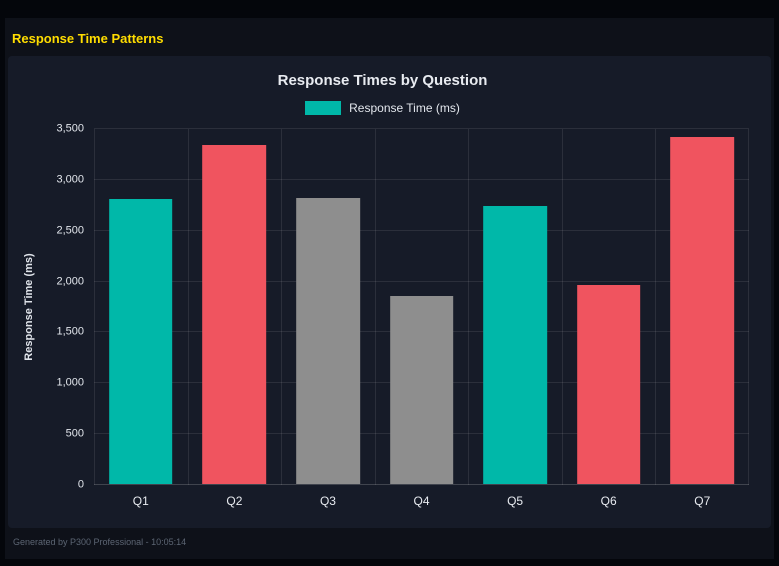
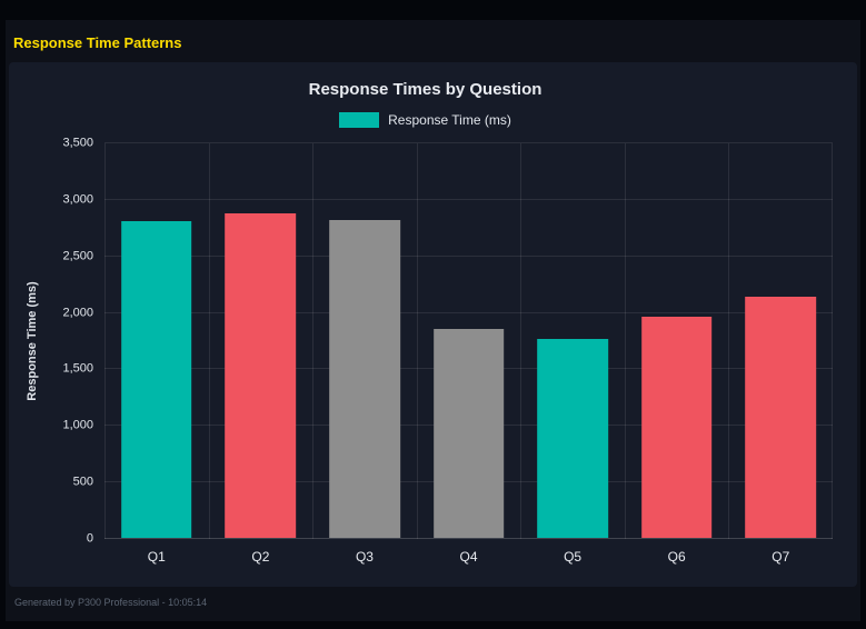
Q2: 3330 -> 2870
Q5: 2730 -> 1760
Q7: 3410 -> 2130
